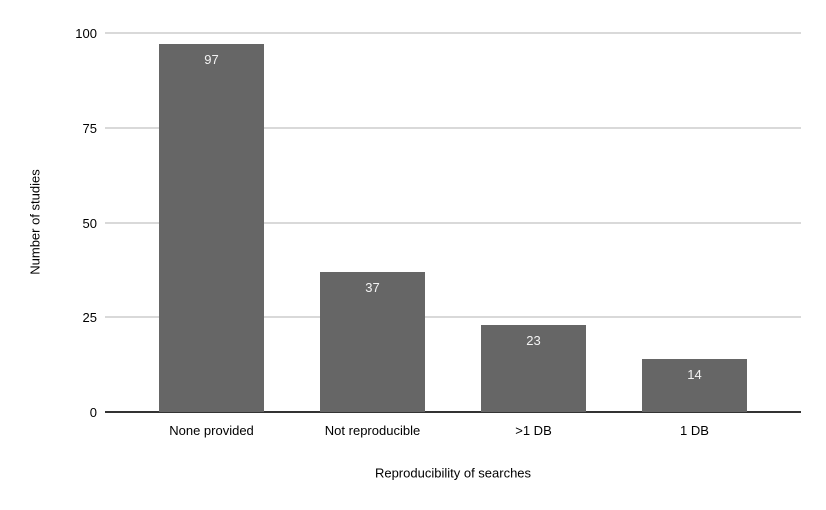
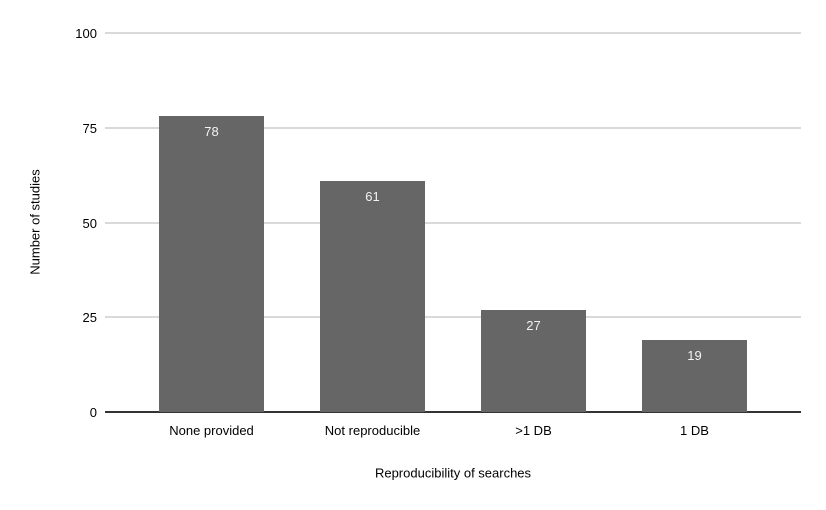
None provided: 97 -> 78
Not reproducible: 37 -> 61
>1 DB: 23 -> 27
1 DB: 14 -> 19
